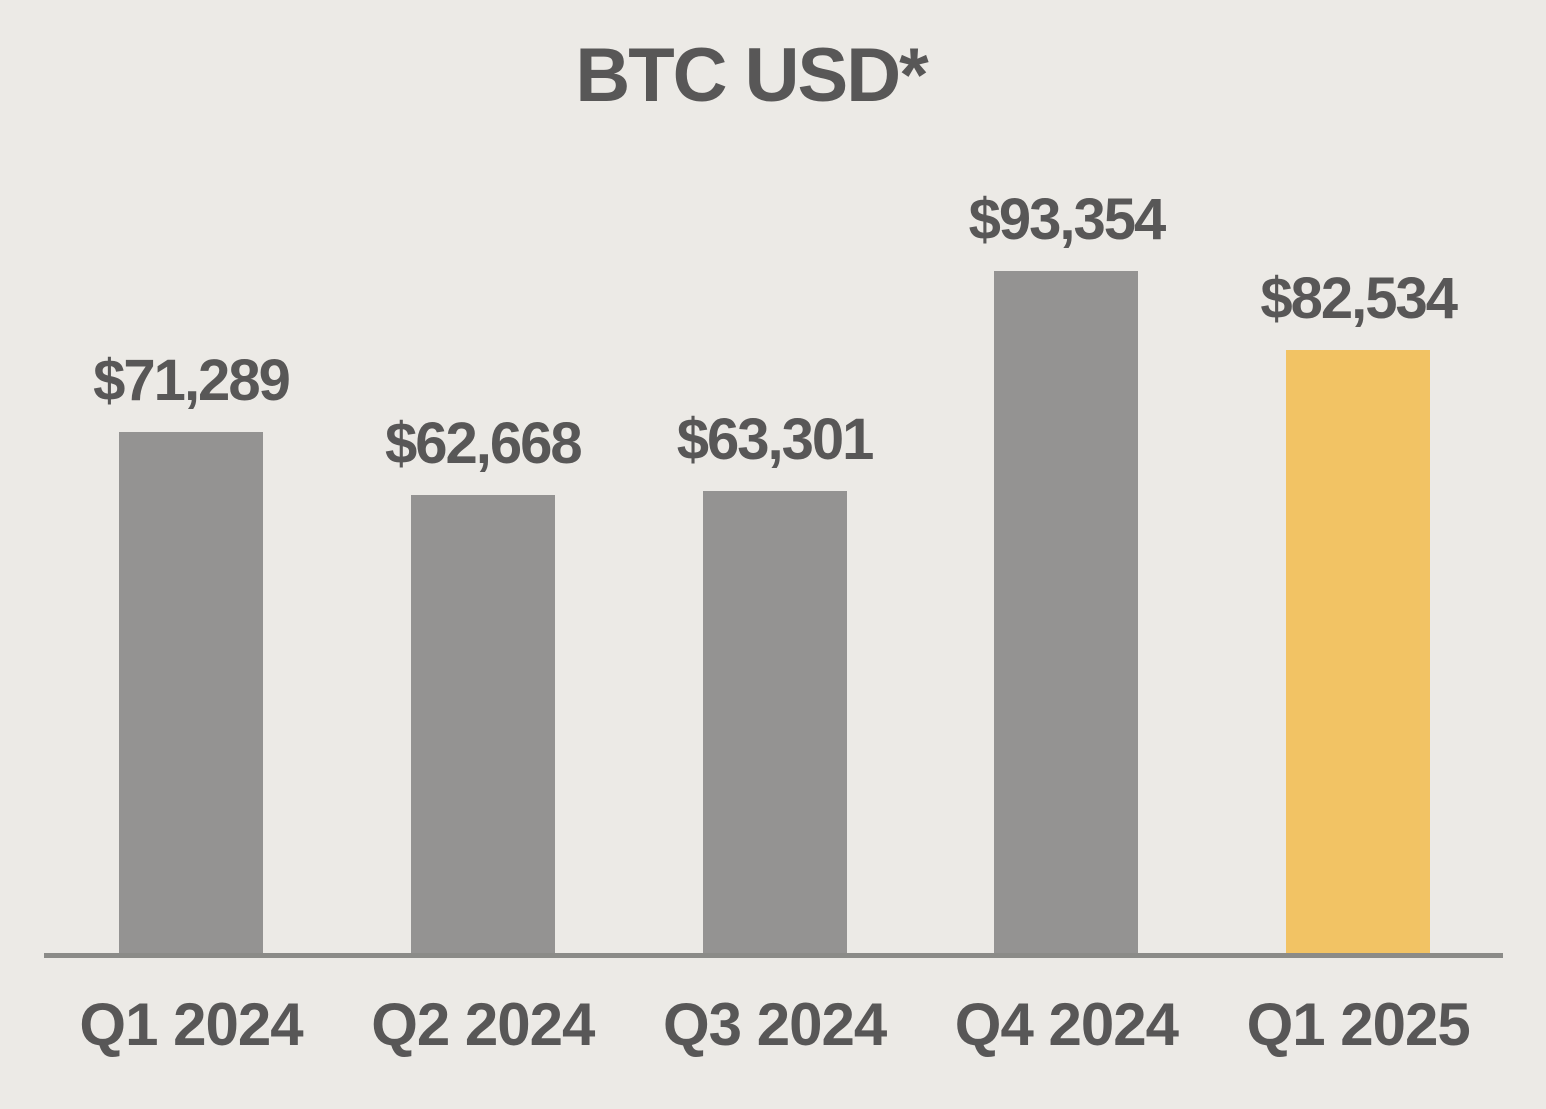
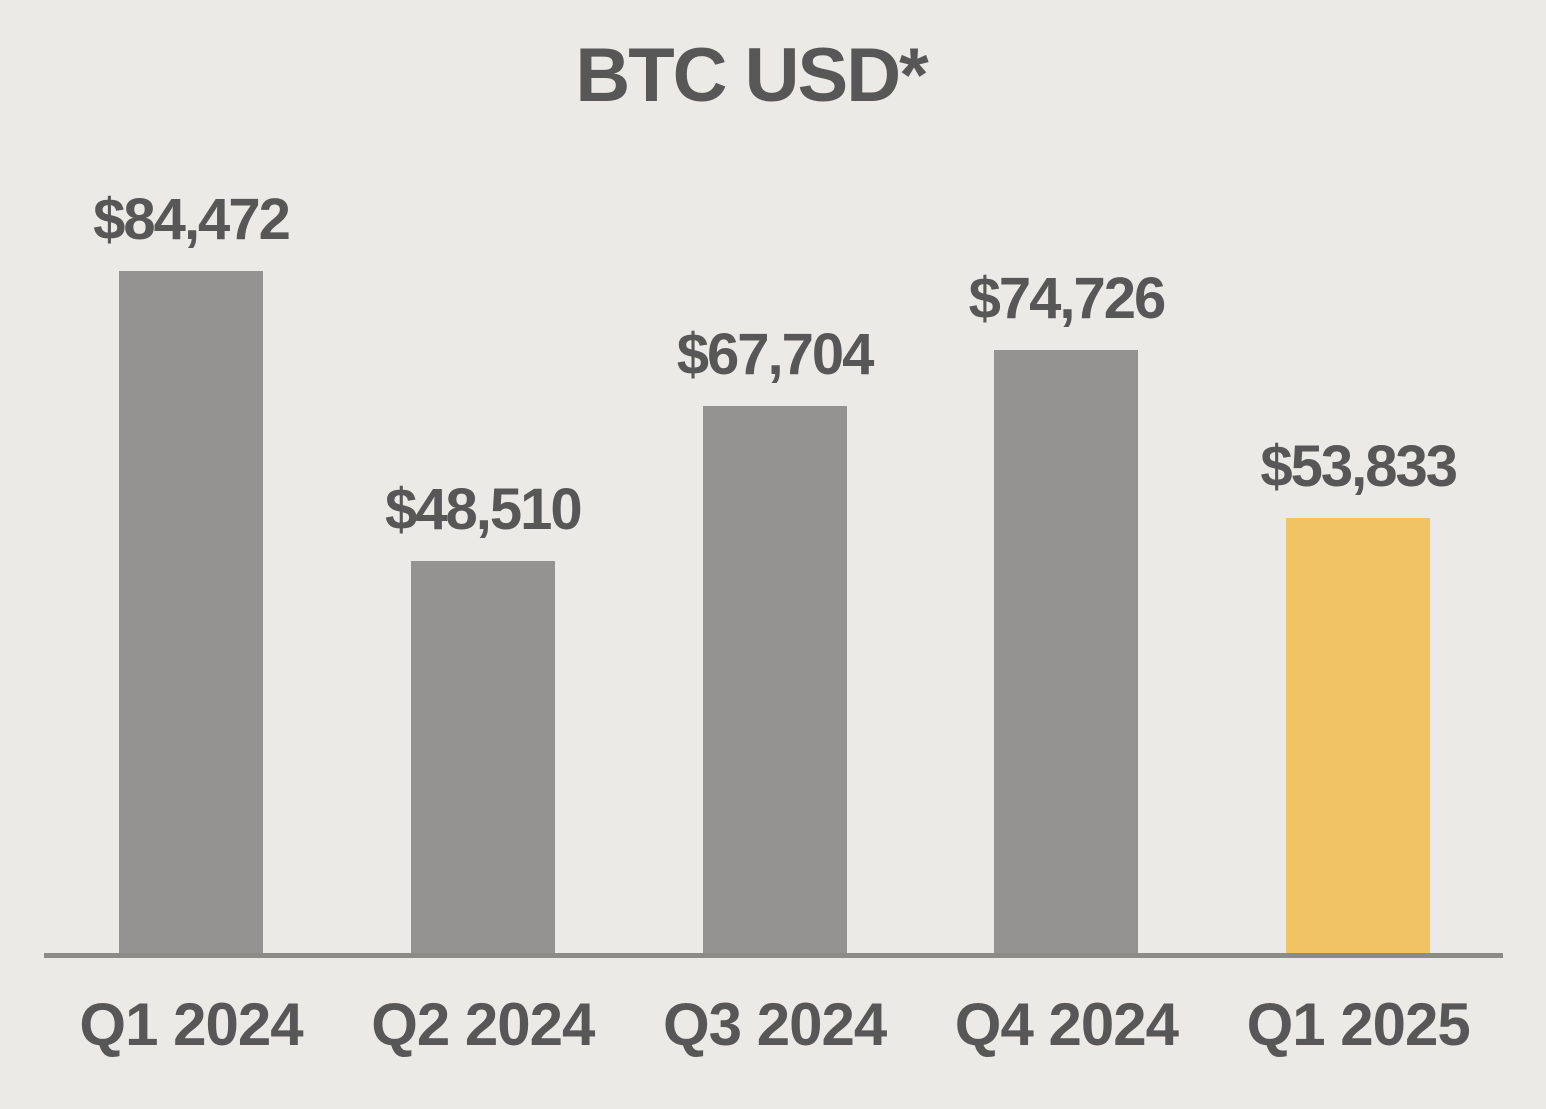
Q1 2024: $71,289 -> $84,472
Q2 2024: $62,668 -> $48,510
Q3 2024: $63,301 -> $67,704
Q4 2024: $93,354 -> $74,726
Q1 2025: $82,534 -> $53,833
